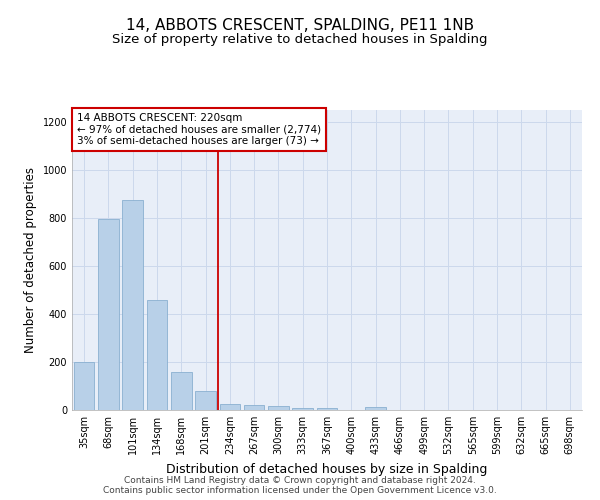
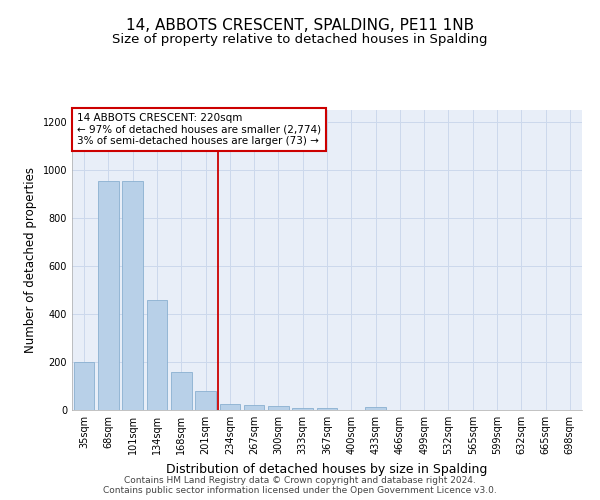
68sqm: 795 -> 955
101sqm: 875 -> 955
